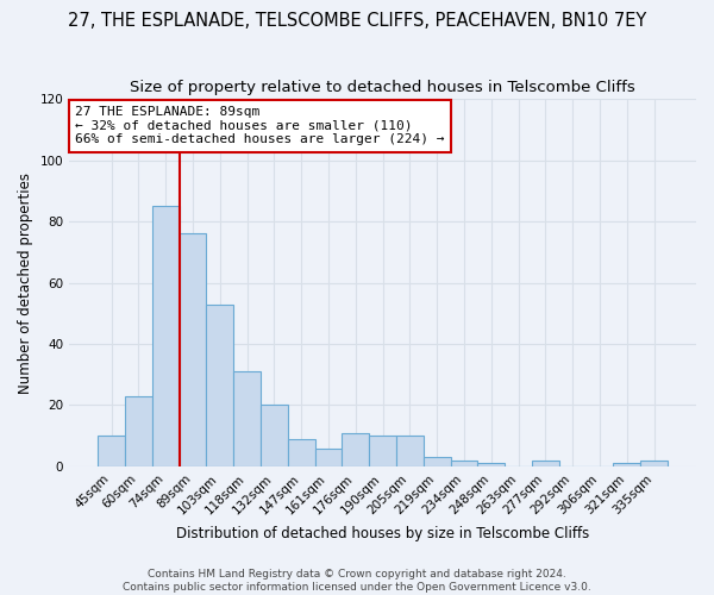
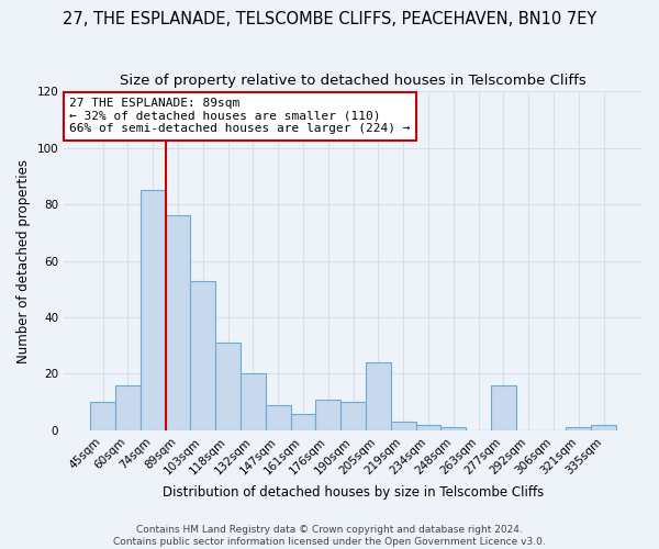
60sqm: 23 -> 16
205sqm: 10 -> 24
277sqm: 2 -> 16
